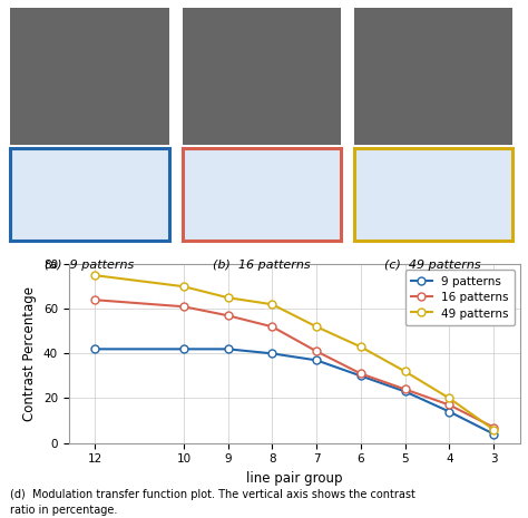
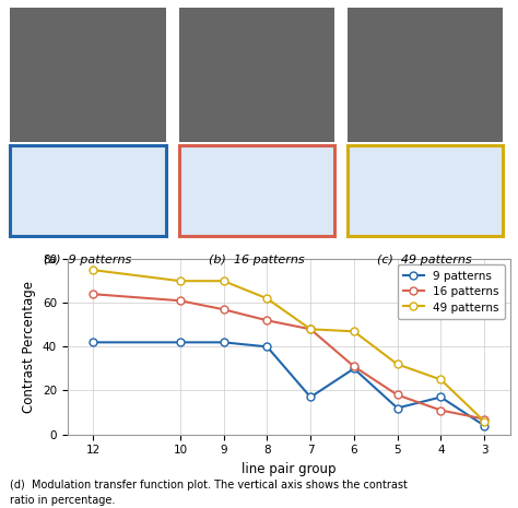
49 patterns/9: 65 -> 70
9 patterns/7: 37 -> 17
16 patterns/7: 41 -> 48
49 patterns/7: 52 -> 48
49 patterns/6: 43 -> 47
9 patterns/5: 23 -> 12
16 patterns/5: 24 -> 18
9 patterns/4: 14 -> 17
16 patterns/4: 17 -> 11
49 patterns/4: 20 -> 25
